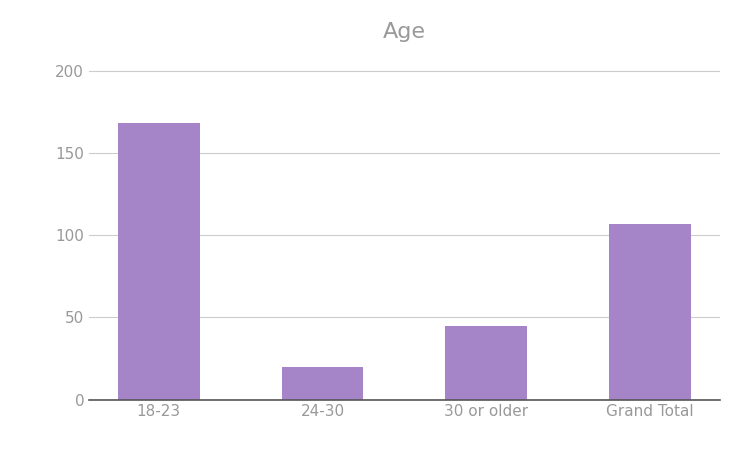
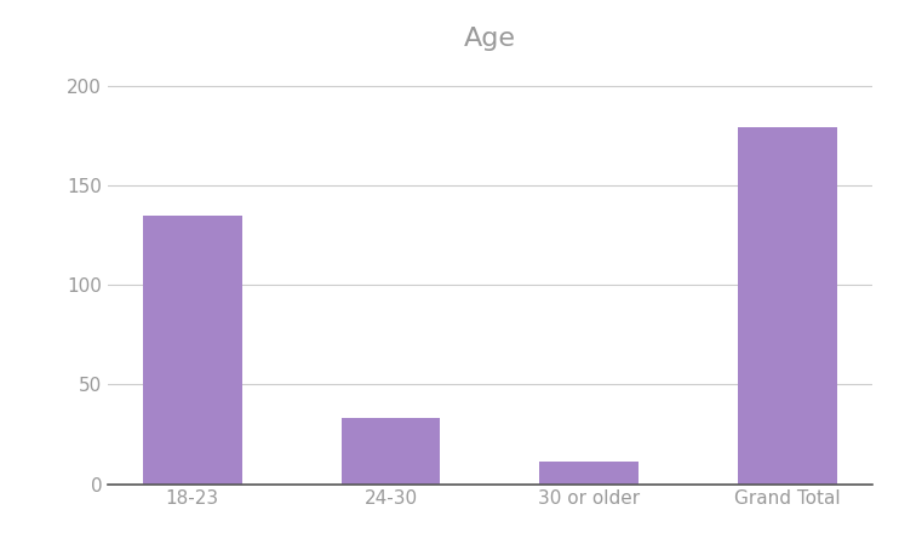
18-23: 168 -> 135
24-30: 20 -> 33
30 or older: 45 -> 11
Grand Total: 107 -> 179
